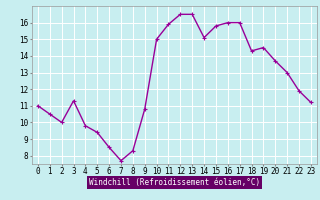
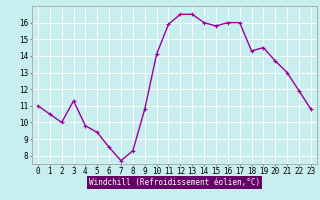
10: 15.0 -> 14.1
14: 15.1 -> 16.0
23: 11.2 -> 10.8
